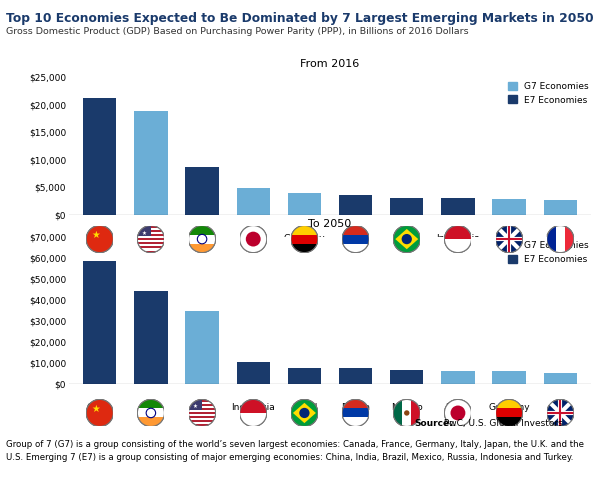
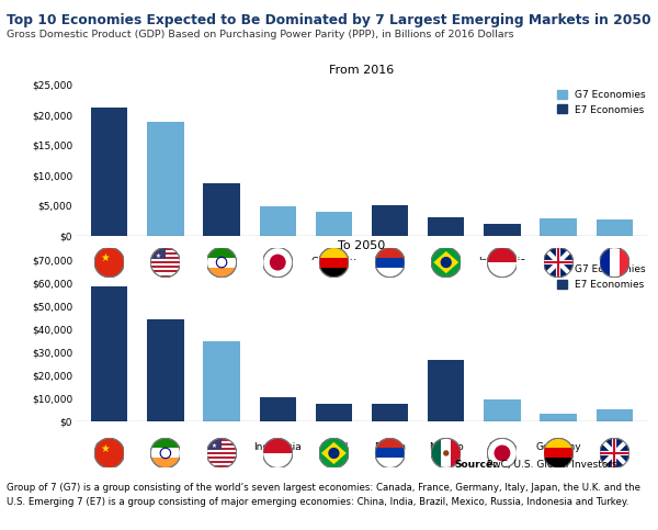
Russia: $3,700 -> $5,000
Indonesia: $3,000 -> $2,000
Mexico: $6,800 -> $26,500
Japan: $6,400 -> $9,500
Germany: $6,000 -> $3,500
